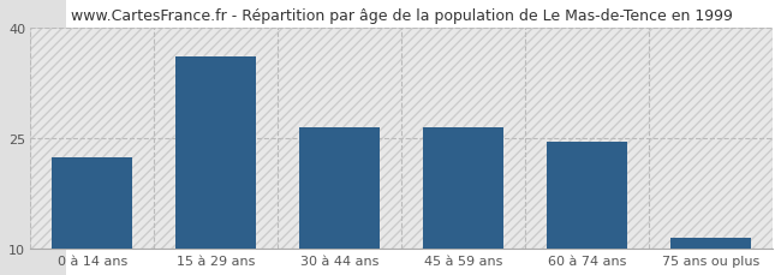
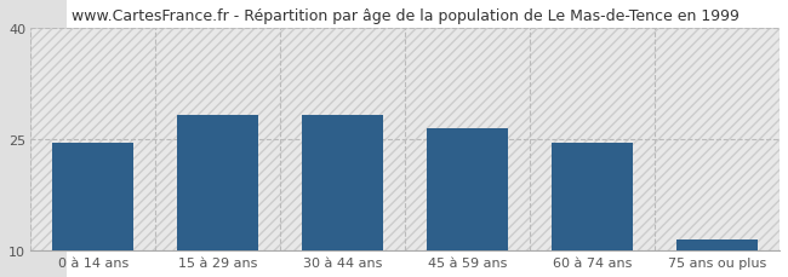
0 à 14 ans: 22.4 -> 24.5
15 à 29 ans: 36.0 -> 28.2
30 à 44 ans: 26.4 -> 28.2
